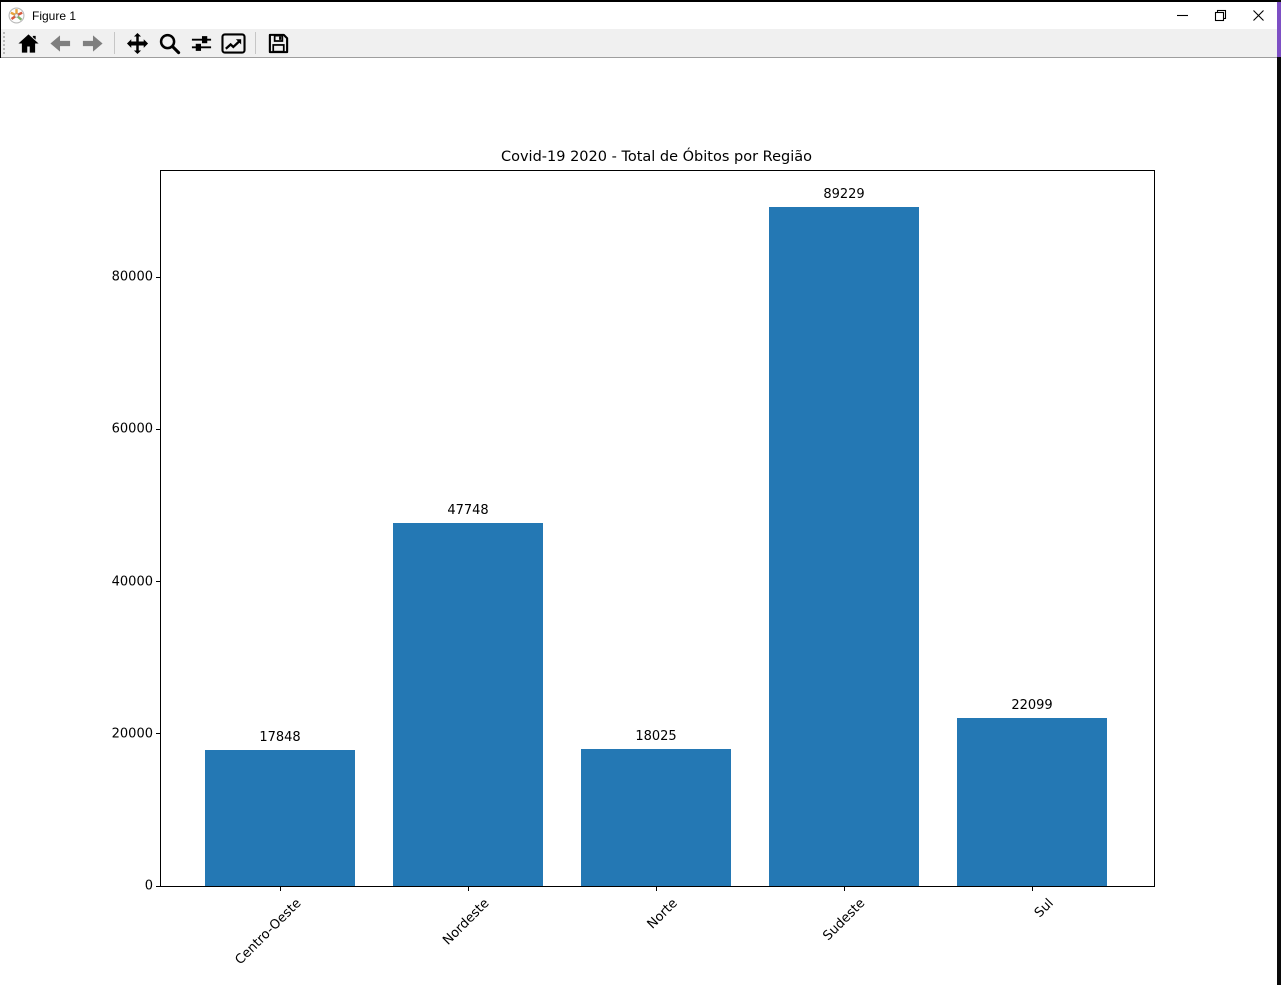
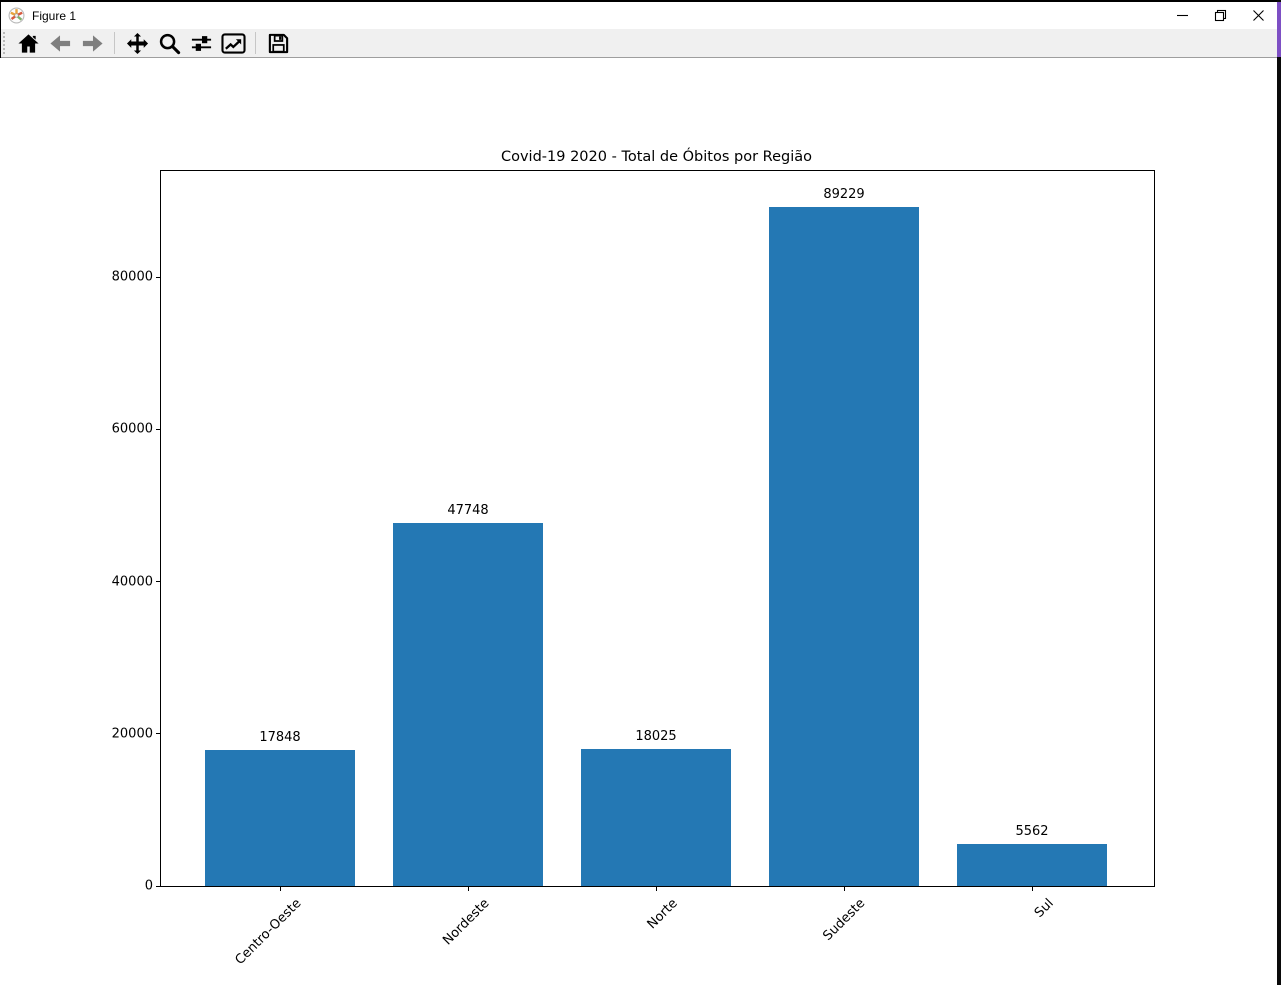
Sul: 22099 -> 5562
